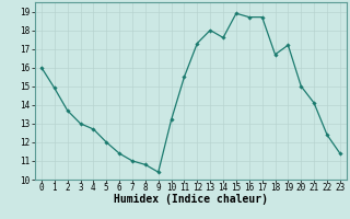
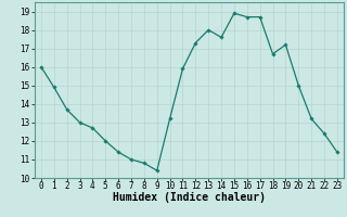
11: 15.5 -> 15.9
21: 14.1 -> 13.2
